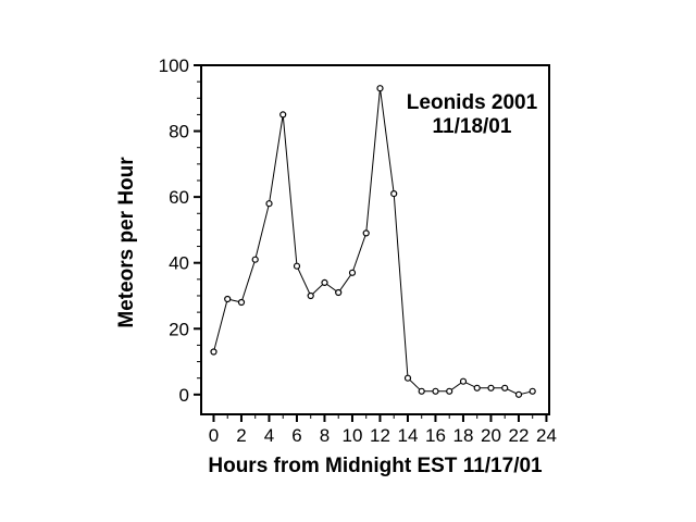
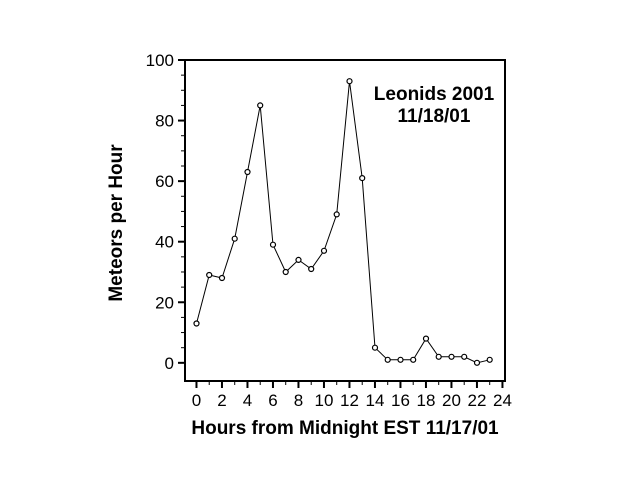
4: 58 -> 63
18: 4 -> 8
